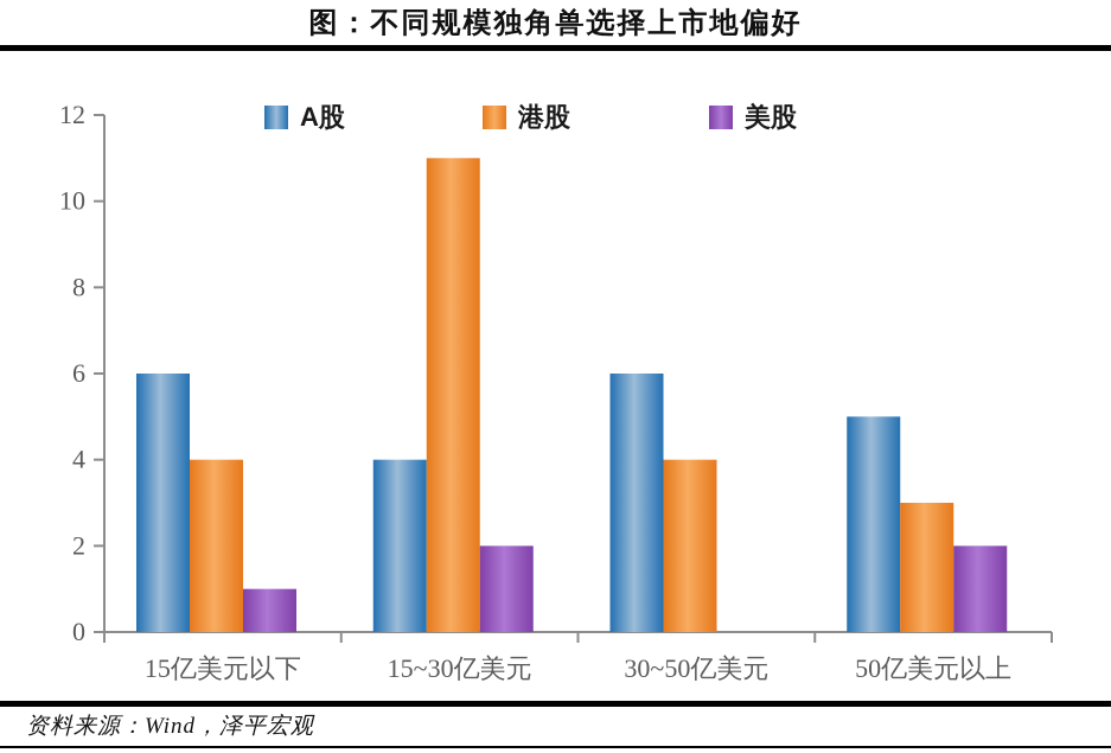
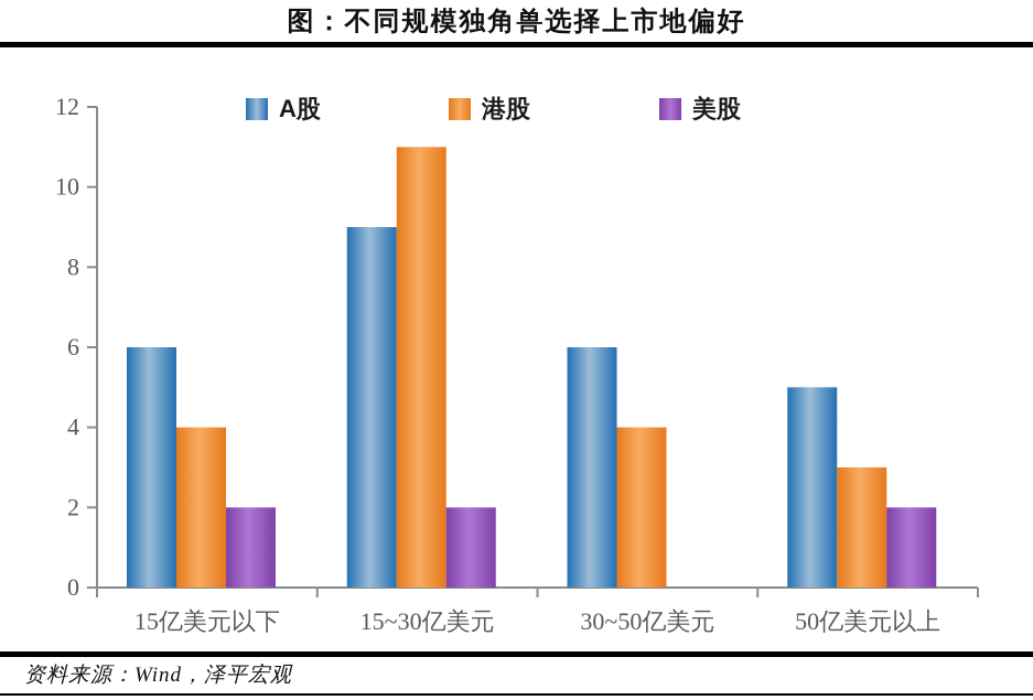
美股/15亿美元以下: 1 -> 2
A股/15~30亿美元: 4 -> 9
